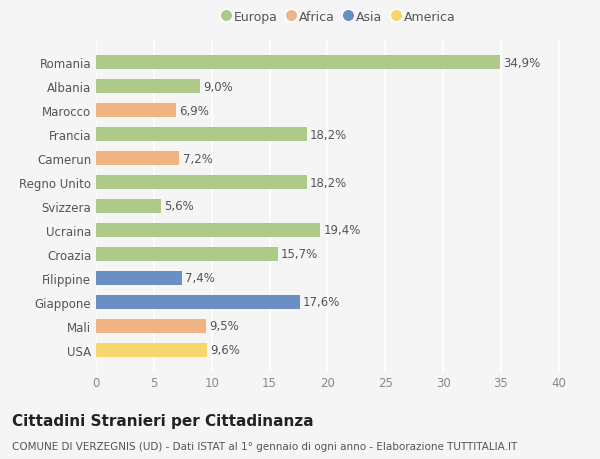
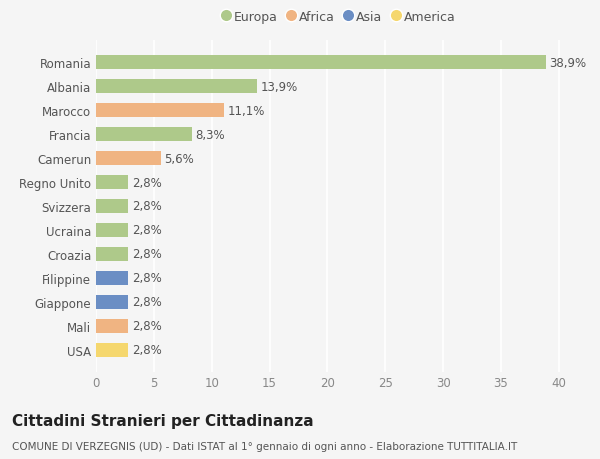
Romania: 34,9% -> 38,9%
Albania: 9,0% -> 13,9%
Marocco: 6,9% -> 11,1%
Francia: 18,2% -> 8,3%
Camerun: 7,2% -> 5,6%
Regno Unito: 18,2% -> 2,8%
Svizzera: 5,6% -> 2,8%
Ucraina: 19,4% -> 2,8%
Croazia: 15,7% -> 2,8%
Filippine: 7,4% -> 2,8%
Giappone: 17,6% -> 2,8%
Mali: 9,5% -> 2,8%
USA: 9,6% -> 2,8%
